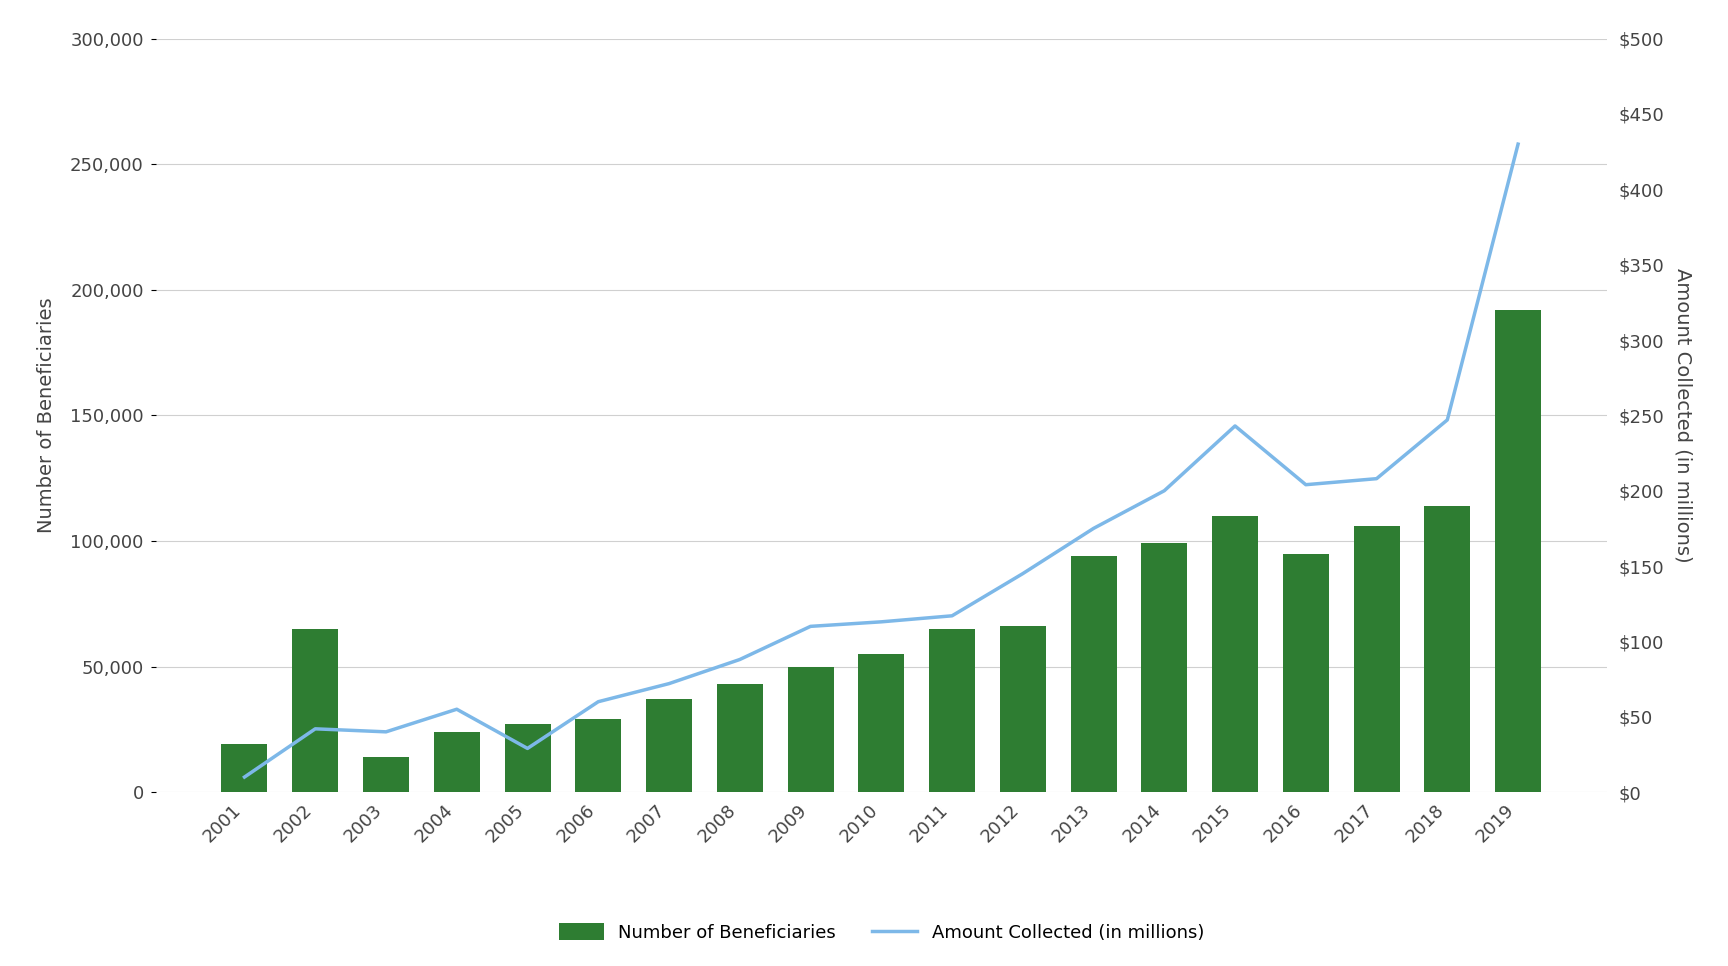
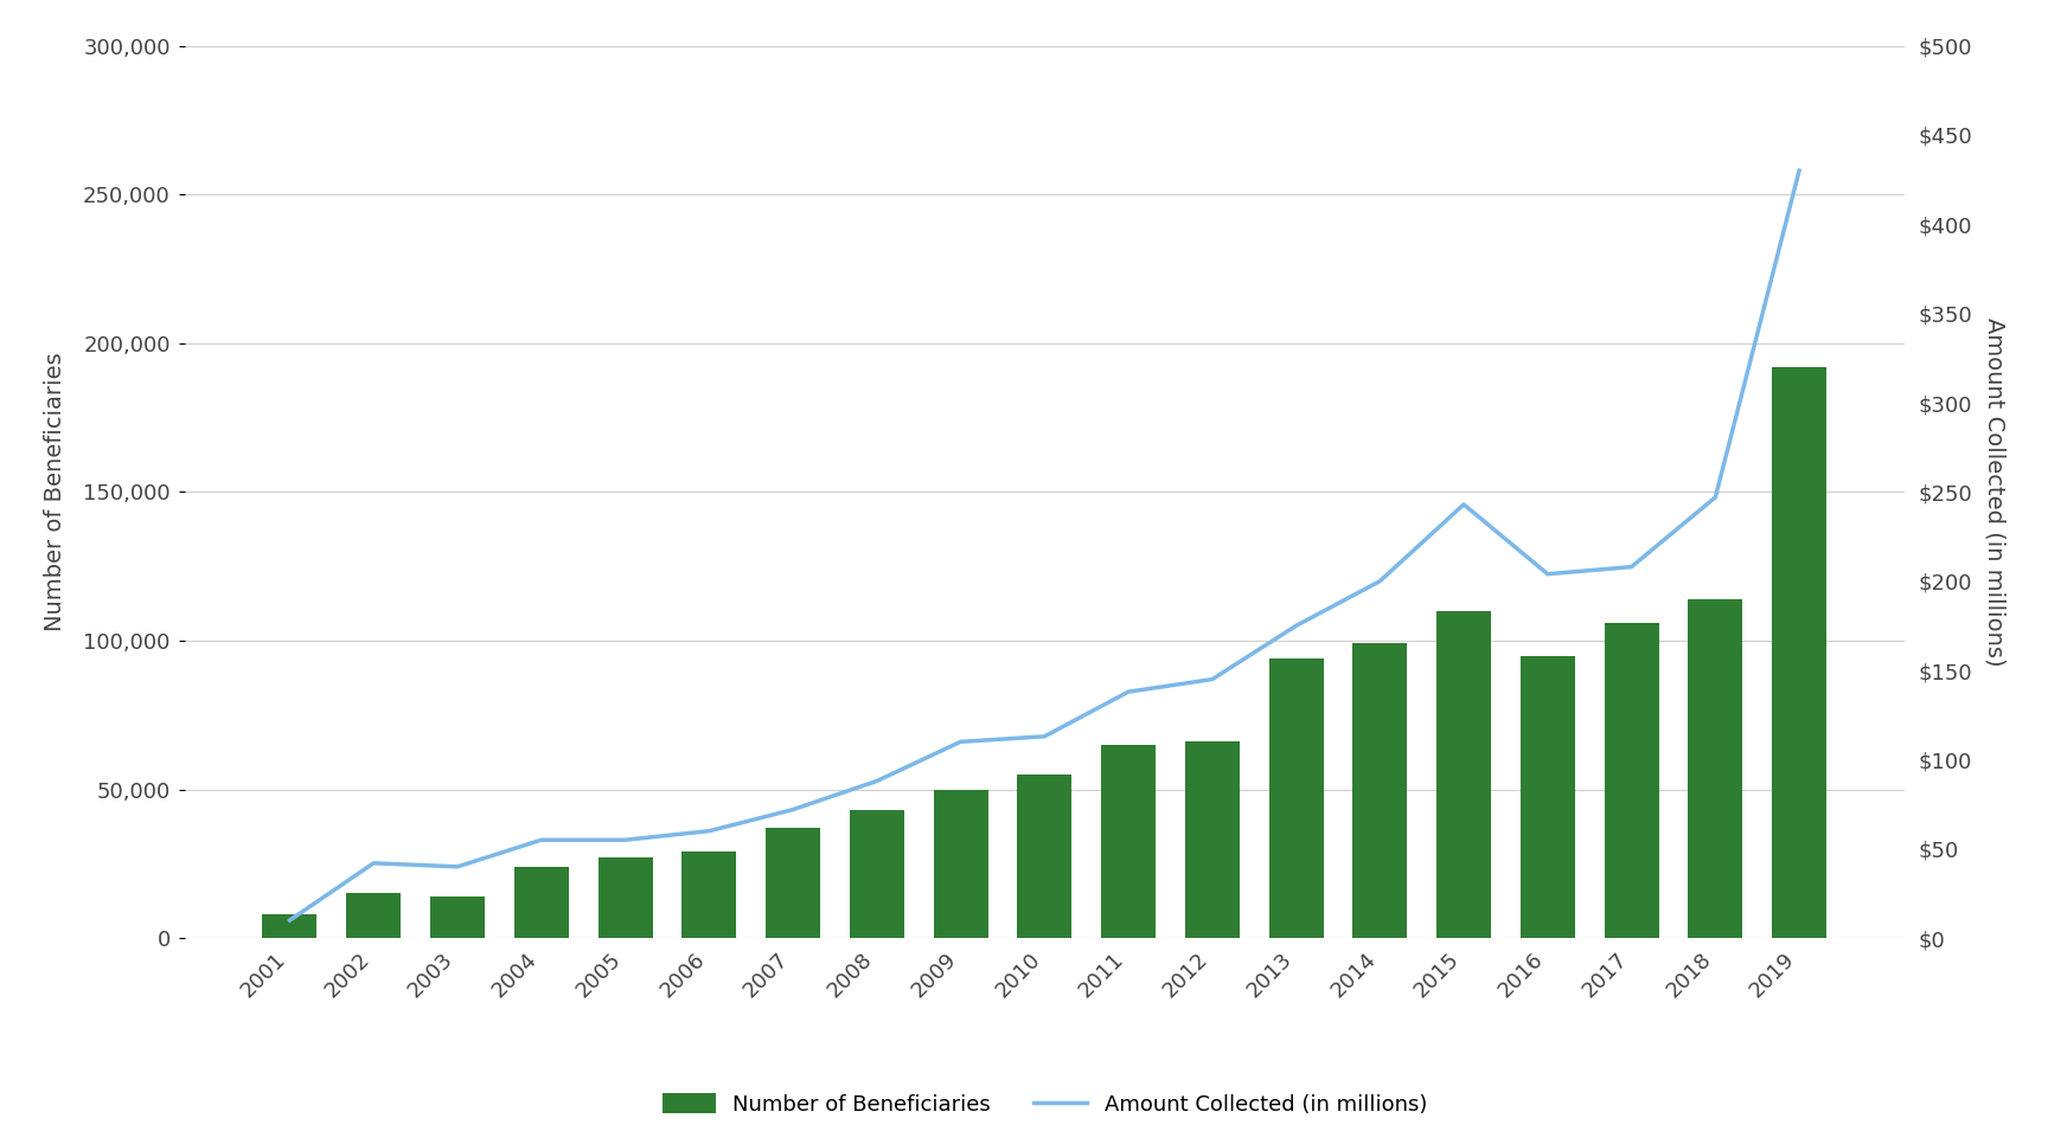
Number of Beneficiaries/2001: 19,000 -> 8,000
Number of Beneficiaries/2002: 65,000 -> 15,000
Amount Collected (in millions)/2005: $29 -> $55
Amount Collected (in millions)/2011: $117 -> $138
